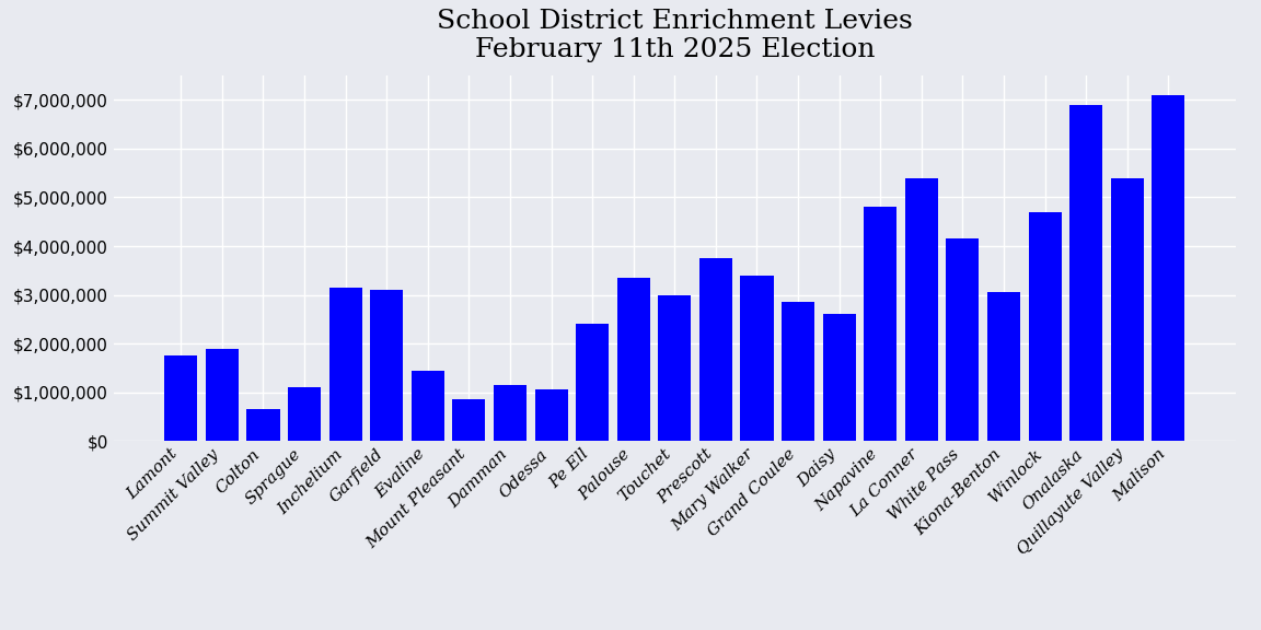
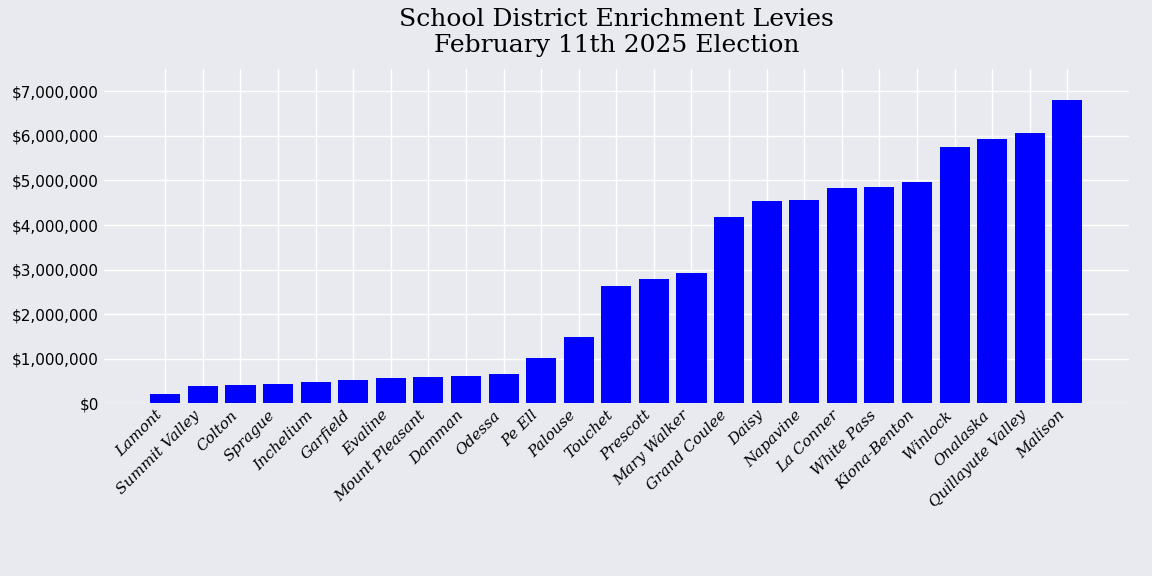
Lamont: $1,750,000 -> $200,000
Summit Valley: $1,900,000 -> $380,000
Colton: $650,000 -> $400,000
Sprague: $1,100,000 -> $430,000
Inchelium: $3,150,000 -> $470,000
Garfield: $3,100,000 -> $530,000
Evaline: $1,450,000 -> $560,000
Mount Pleasant: $850,000 -> $590,000
Damman: $1,150,000 -> $620,000
Odessa: $1,050,000 -> $650,000
Pe Ell: $2,400,000 -> $1,010,000
Palouse: $3,350,000 -> $1,480,000
Touchet: $3,000,000 -> $2,620,000
Prescott: $3,750,000 -> $2,780,000
Mary Walker: $3,400,000 -> $2,920,000
Grand Coulee: $2,850,000 -> $4,180,000
Daisy: $2,600,000 -> $4,530,000
Napavine: $4,800,000 -> $4,560,000
La Conner: $5,400,000 -> $4,820,000
White Pass: $4,150,000 -> $4,860,000
Kiona-Benton: $3,050,000 -> $4,960,000
Winlock: $4,700,000 -> $5,750,000
Onalaska: $6,900,000 -> $5,920,000
Quillayute Valley: $5,400,000 -> $6,060,000
Malison: $7,100,000 -> $6,800,000
